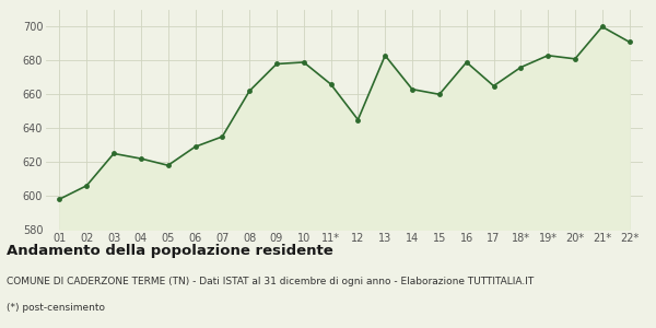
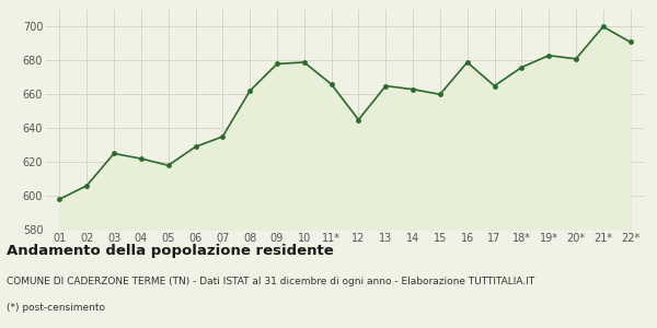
13: 683 -> 665
